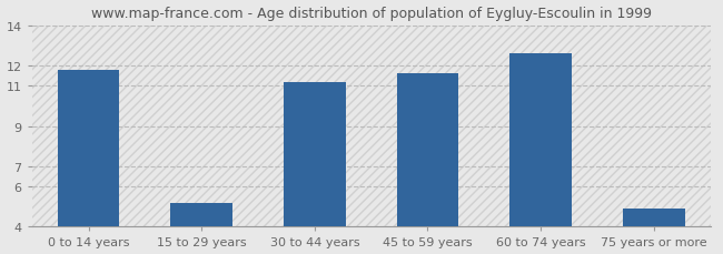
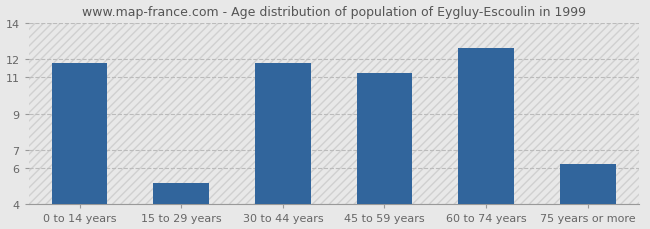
30 to 44 years: 11.2 -> 11.8
45 to 59 years: 11.6 -> 11.2
75 years or more: 4.9 -> 6.2
